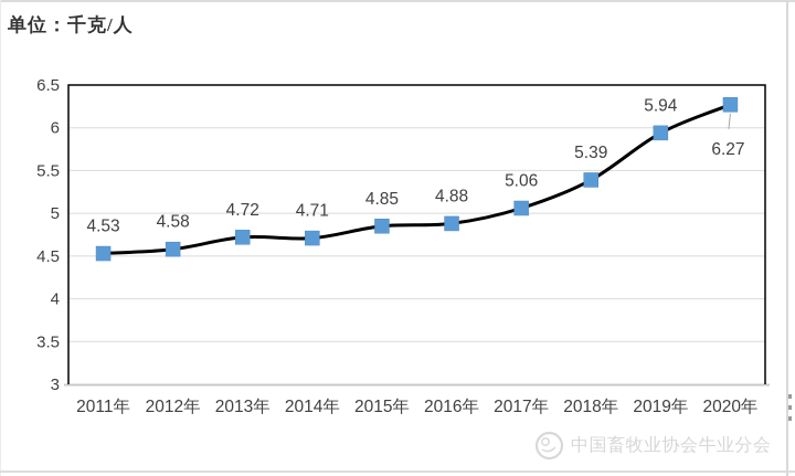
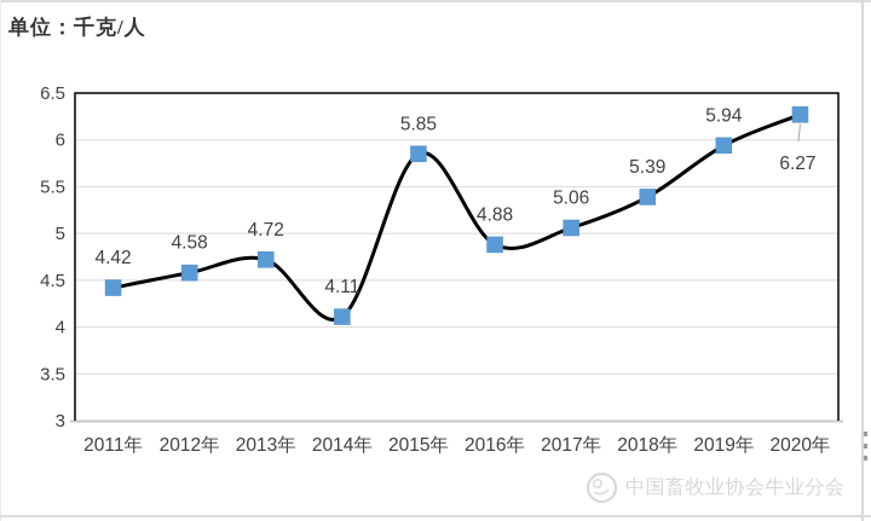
2011年: 4.53 -> 4.42
2014年: 4.71 -> 4.11
2015年: 4.85 -> 5.85
